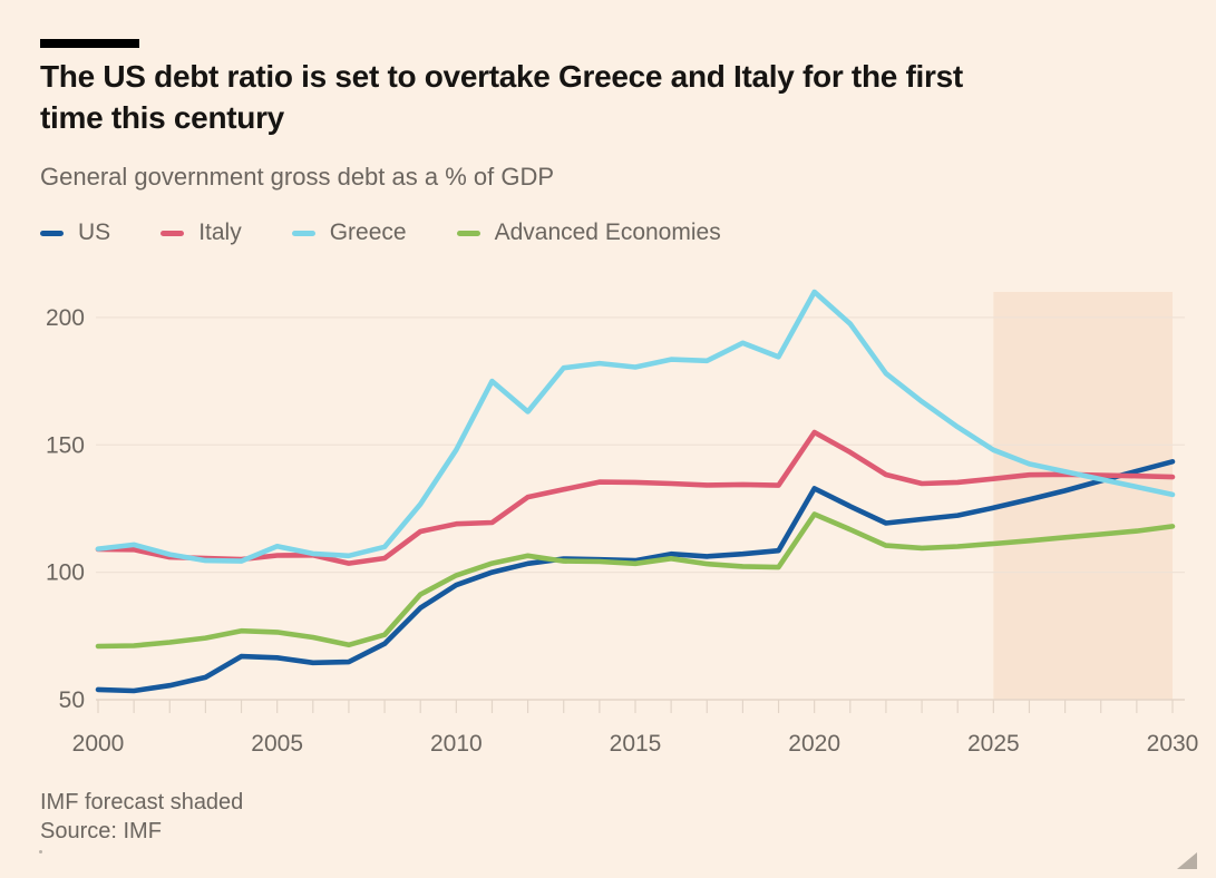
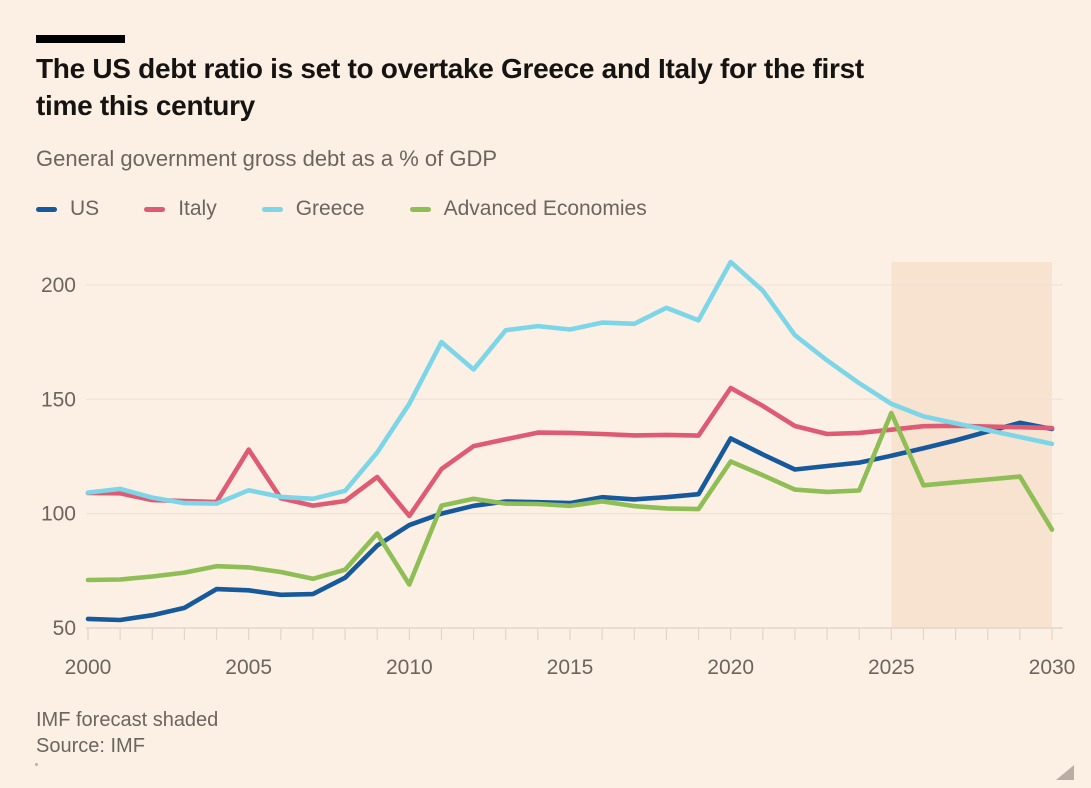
Italy/2005: 107 -> 128
Italy/2010: 119 -> 99
Advanced Economies/2010: 99 -> 69
Advanced Economies/2025: 111 -> 144
US/2030: 143 -> 137
Advanced Economies/2030: 118 -> 93
